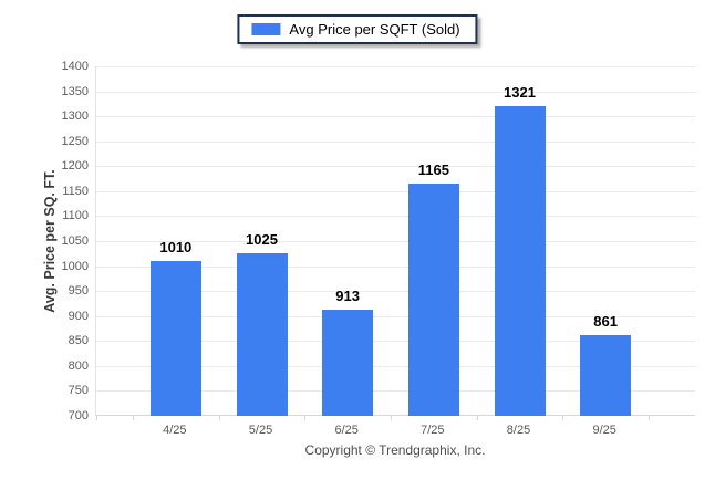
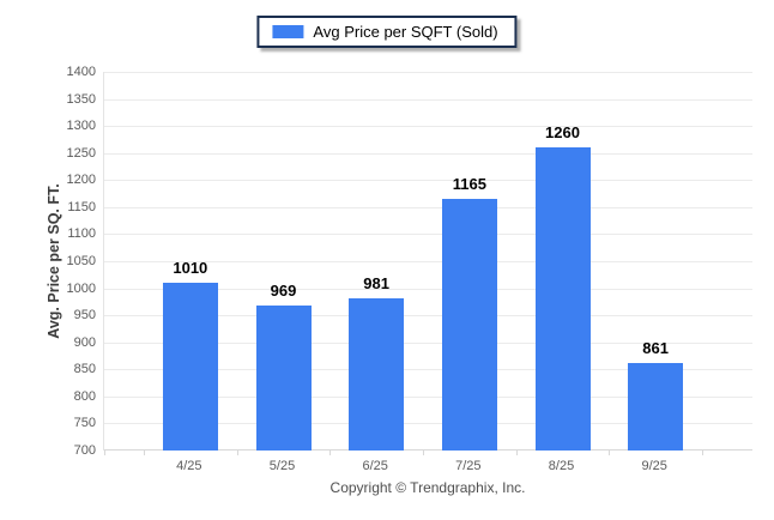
5/25: 1025 -> 969
6/25: 913 -> 981
8/25: 1321 -> 1260
